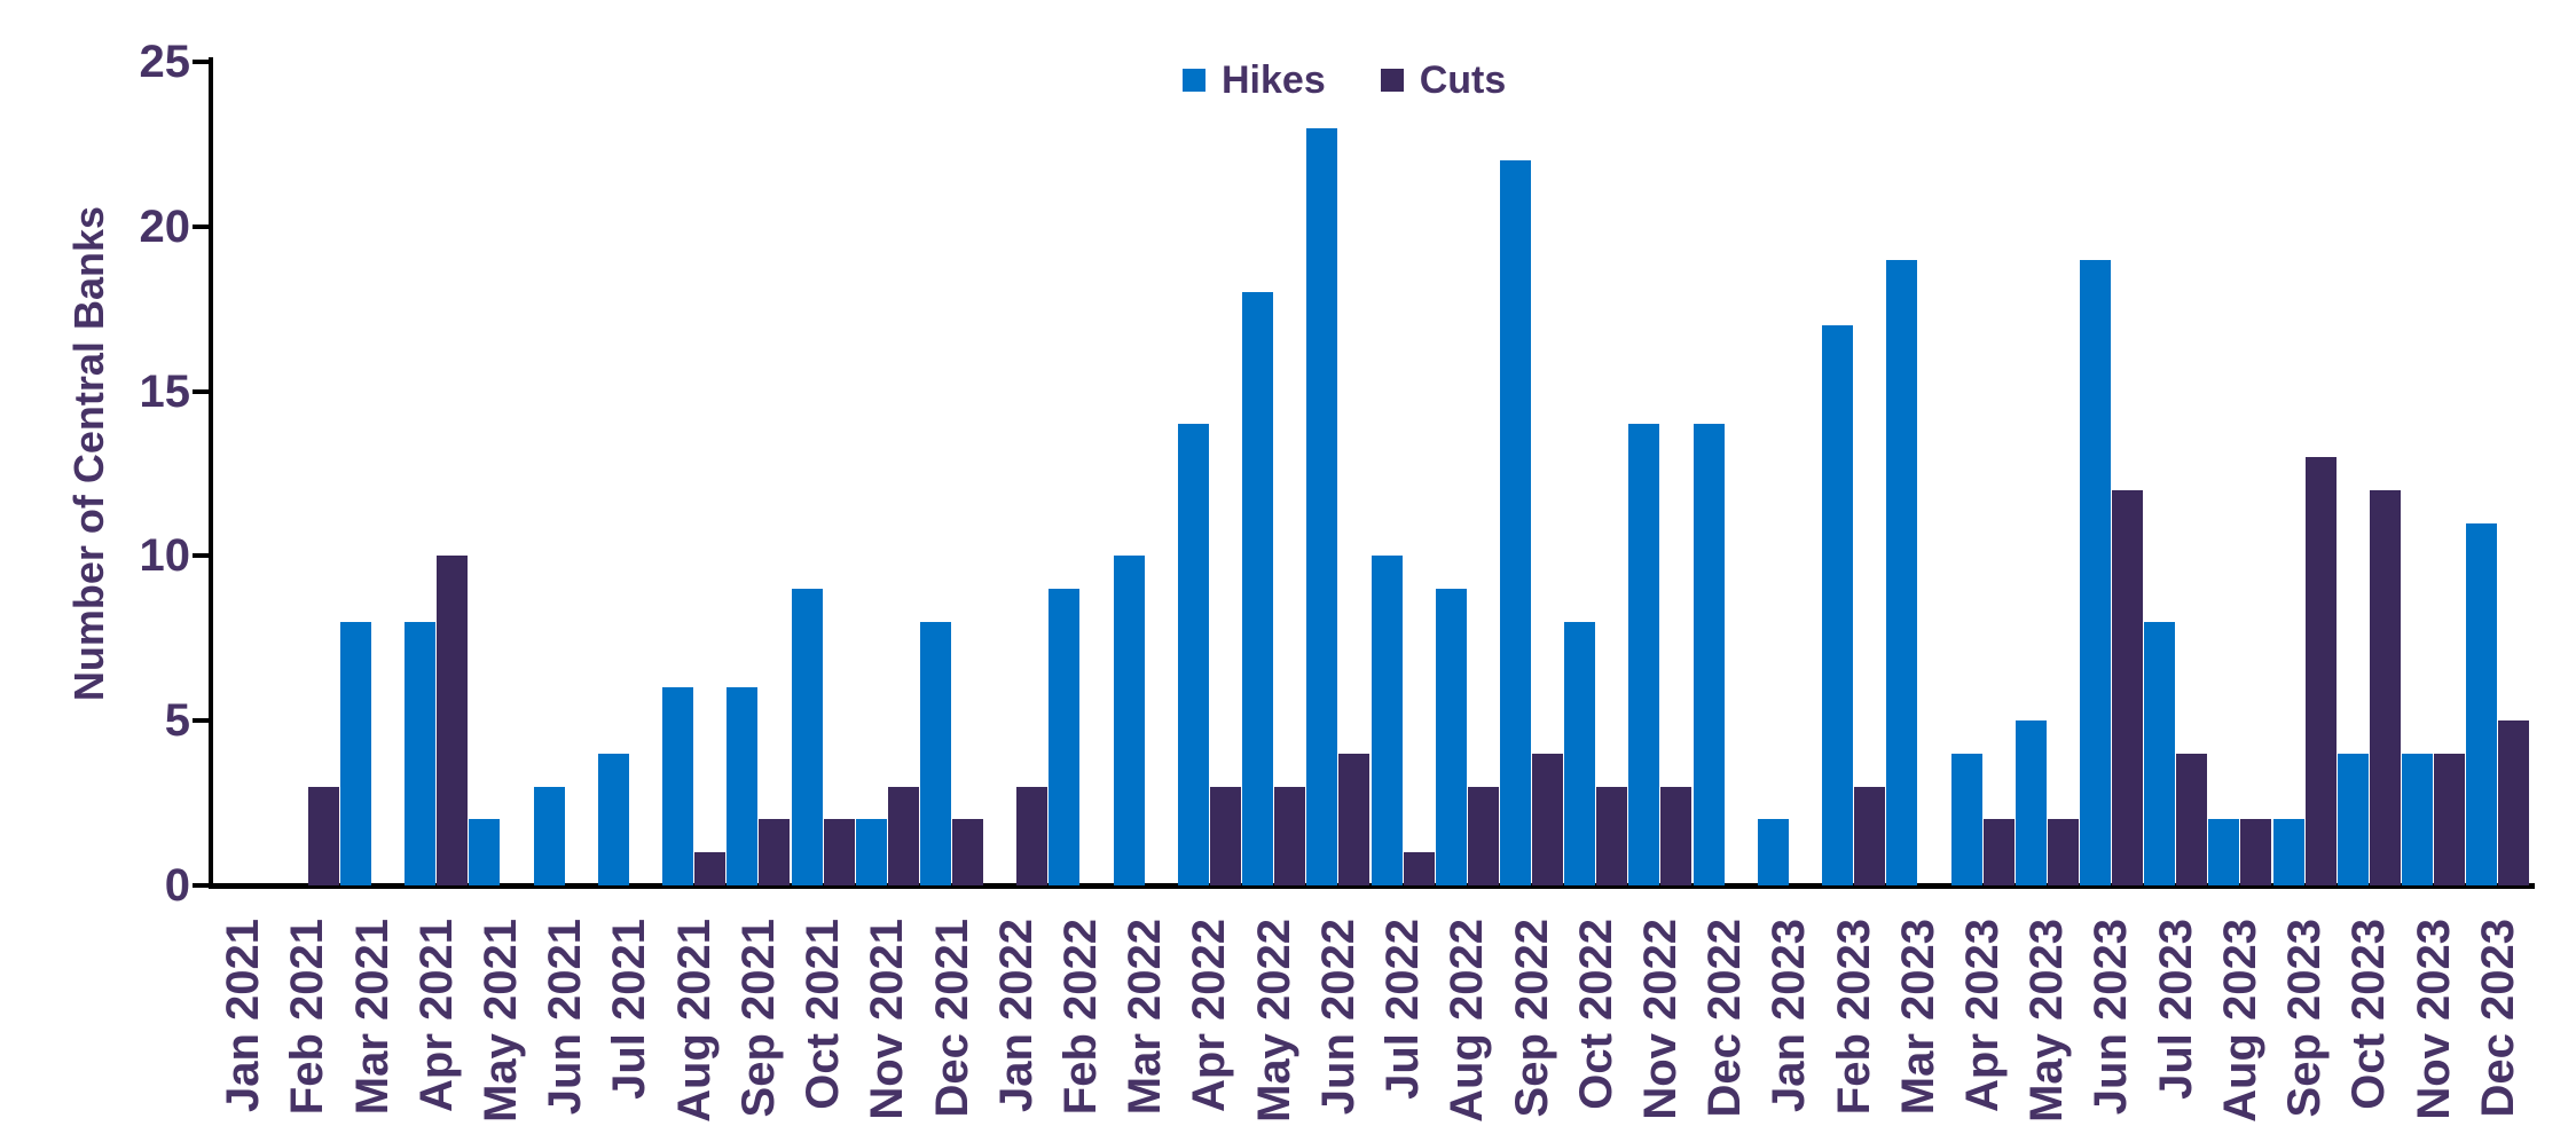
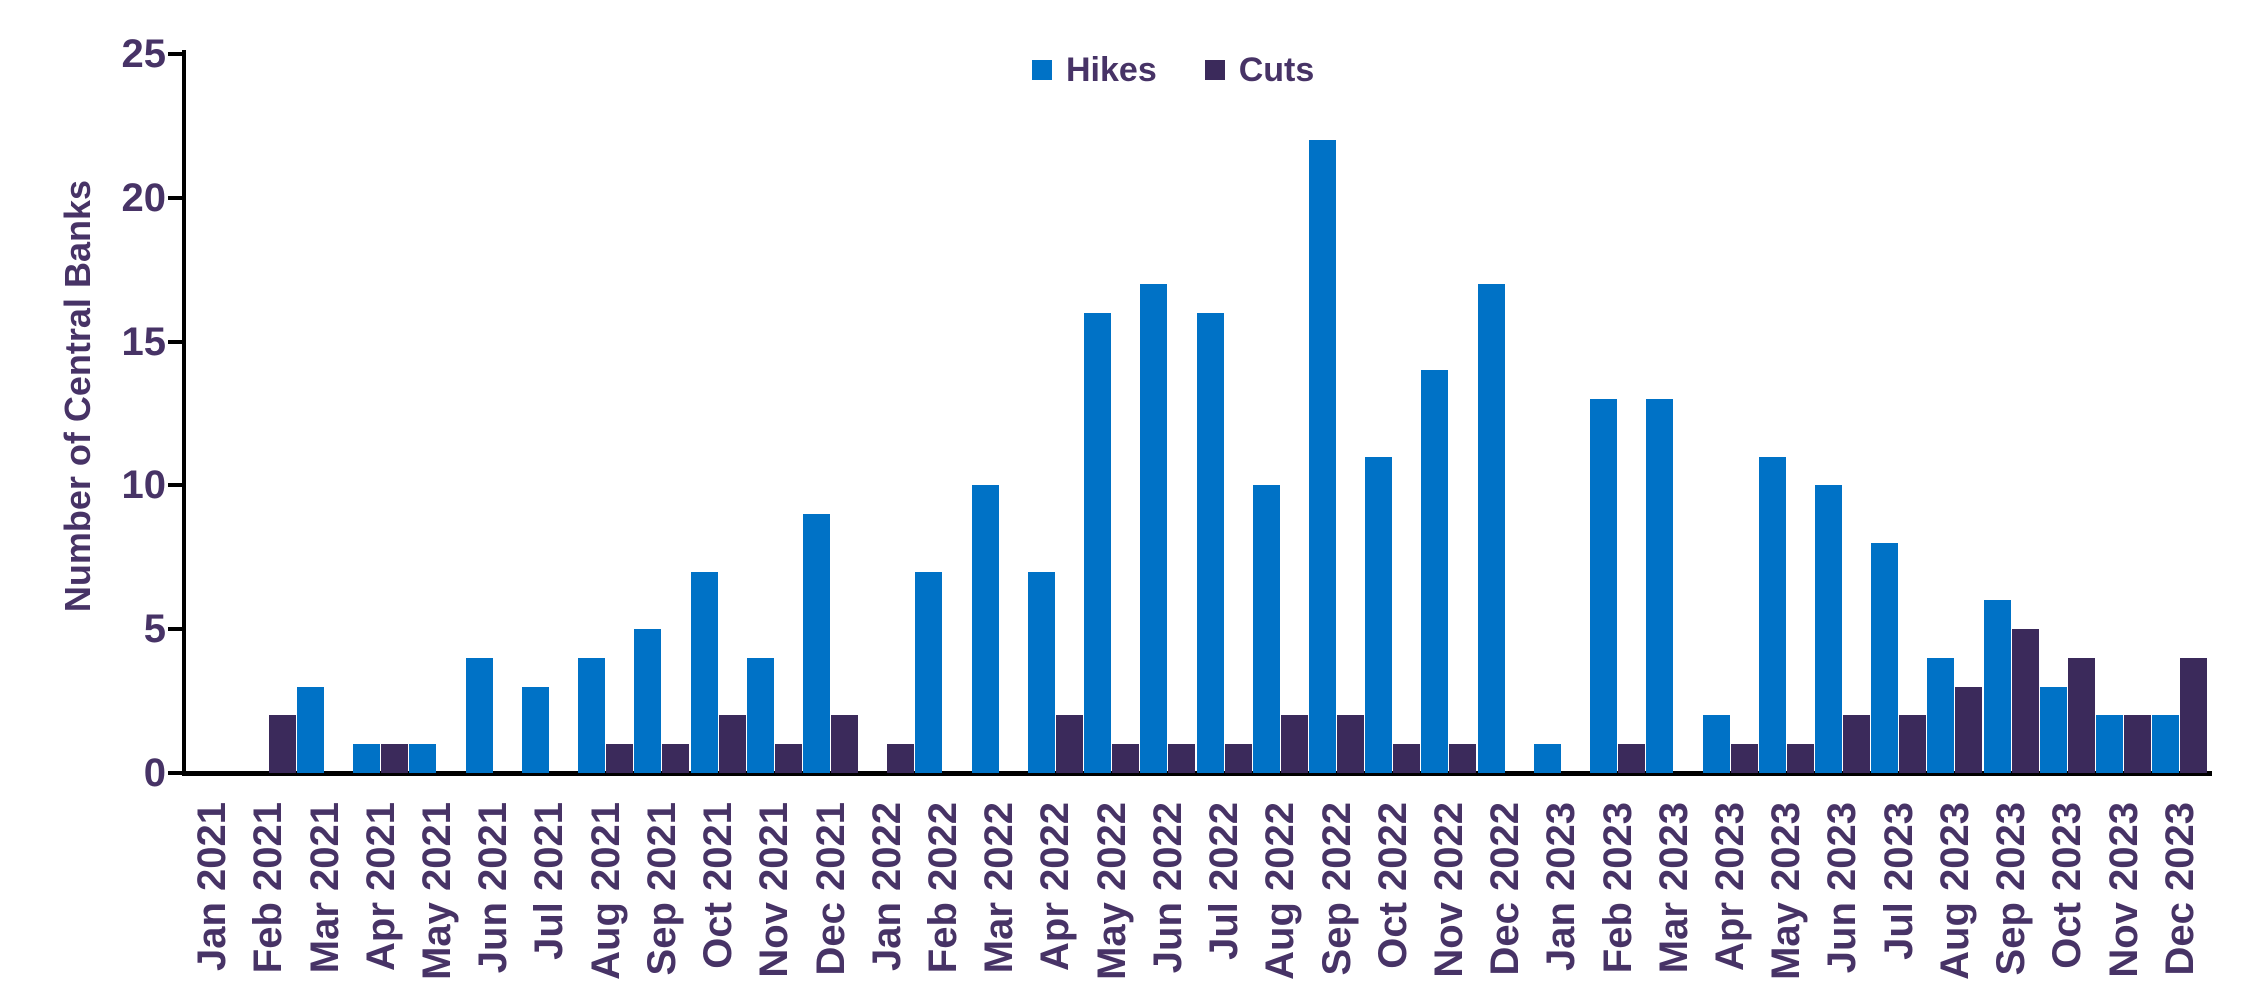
Cuts/Feb 2021: 3 -> 2
Hikes/Mar 2021: 8 -> 3
Hikes/Apr 2021: 8 -> 1
Cuts/Apr 2021: 10 -> 1
Hikes/May 2021: 2 -> 1
Hikes/Jun 2021: 3 -> 4
Hikes/Jul 2021: 4 -> 3
Hikes/Aug 2021: 6 -> 4
Hikes/Sep 2021: 6 -> 5
Cuts/Sep 2021: 2 -> 1
Hikes/Oct 2021: 9 -> 7
Hikes/Nov 2021: 2 -> 4
Cuts/Nov 2021: 3 -> 1
Hikes/Dec 2021: 8 -> 9
Cuts/Jan 2022: 3 -> 1
Hikes/Feb 2022: 9 -> 7
Hikes/Apr 2022: 14 -> 7
Cuts/Apr 2022: 3 -> 2
Hikes/May 2022: 18 -> 16
Cuts/May 2022: 3 -> 1
Hikes/Jun 2022: 23 -> 17
Cuts/Jun 2022: 4 -> 1
Hikes/Jul 2022: 10 -> 16
Hikes/Aug 2022: 9 -> 10
Cuts/Aug 2022: 3 -> 2
Cuts/Sep 2022: 4 -> 2
Hikes/Oct 2022: 8 -> 11
Cuts/Oct 2022: 3 -> 1
Cuts/Nov 2022: 3 -> 1
Hikes/Dec 2022: 14 -> 17
Hikes/Jan 2023: 2 -> 1
Hikes/Feb 2023: 17 -> 13
Cuts/Feb 2023: 3 -> 1
Hikes/Mar 2023: 19 -> 13
Hikes/Apr 2023: 4 -> 2
Cuts/Apr 2023: 2 -> 1
Hikes/May 2023: 5 -> 11
Cuts/May 2023: 2 -> 1
Hikes/Jun 2023: 19 -> 10
Cuts/Jun 2023: 12 -> 2
Cuts/Jul 2023: 4 -> 2
Hikes/Aug 2023: 2 -> 4
Cuts/Aug 2023: 2 -> 3
Hikes/Sep 2023: 2 -> 6
Cuts/Sep 2023: 13 -> 5
Hikes/Oct 2023: 4 -> 3
Cuts/Oct 2023: 12 -> 4
Hikes/Nov 2023: 4 -> 2
Cuts/Nov 2023: 4 -> 2
Hikes/Dec 2023: 11 -> 2
Cuts/Dec 2023: 5 -> 4
